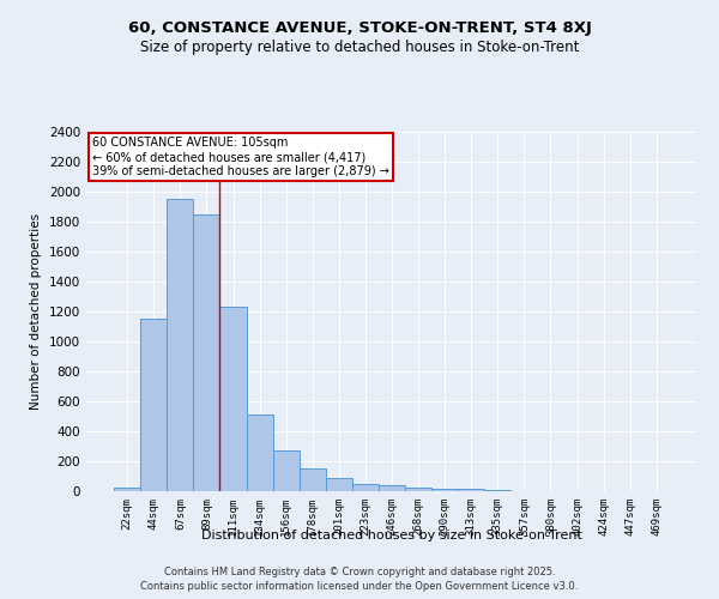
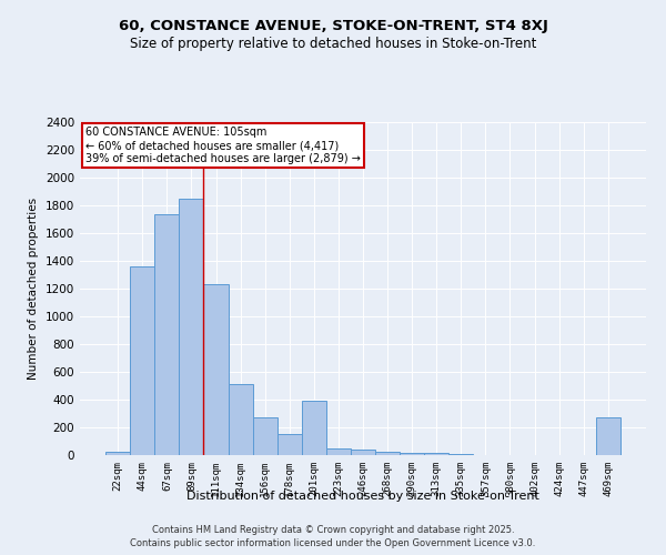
44sqm: 1150 -> 1360
67sqm: 1950 -> 1740
201sqm: 90 -> 390
469sqm: 0 -> 270
